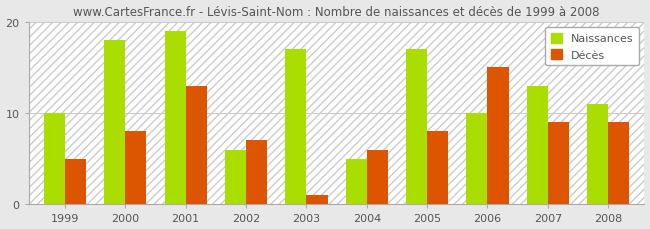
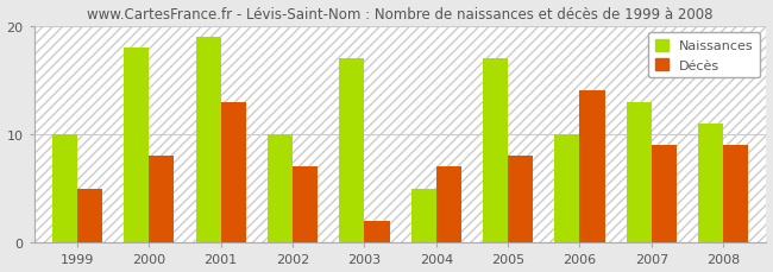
Naissances/2002: 6 -> 10
Décès/2003: 1 -> 2
Décès/2004: 6 -> 7
Décès/2006: 15 -> 14
